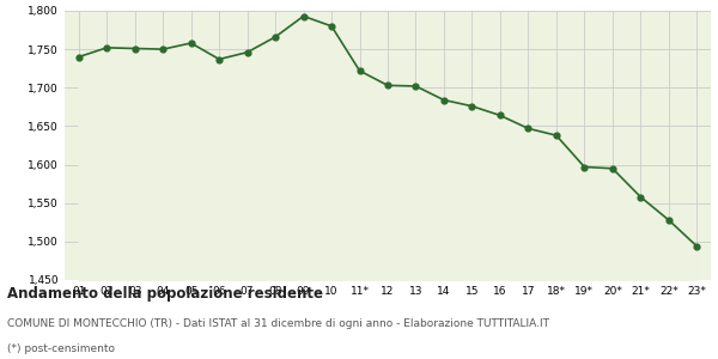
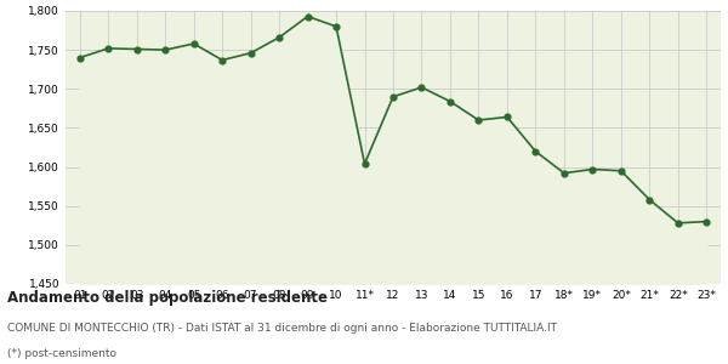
11*: 1,722 -> 1,604
12: 1,703 -> 1,690
15: 1,676 -> 1,660
17: 1,647 -> 1,620
18*: 1,638 -> 1,592
23*: 1,494 -> 1,530
